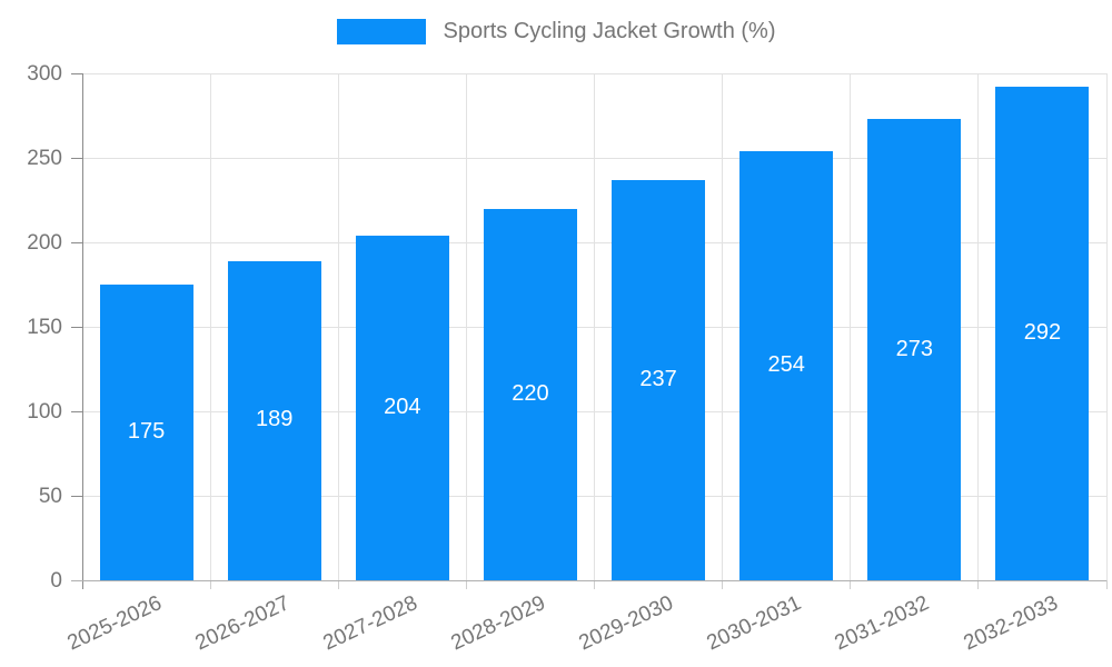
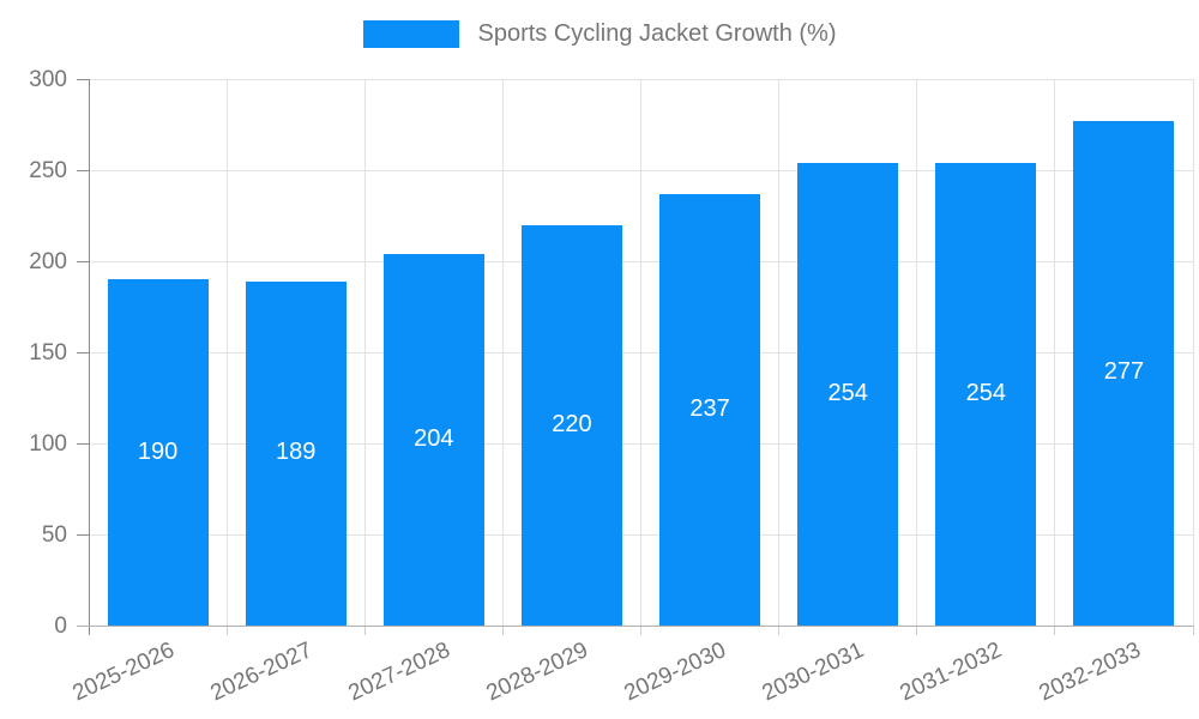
2025-2026: 175 -> 190
2031-2032: 273 -> 254
2032-2033: 292 -> 277
